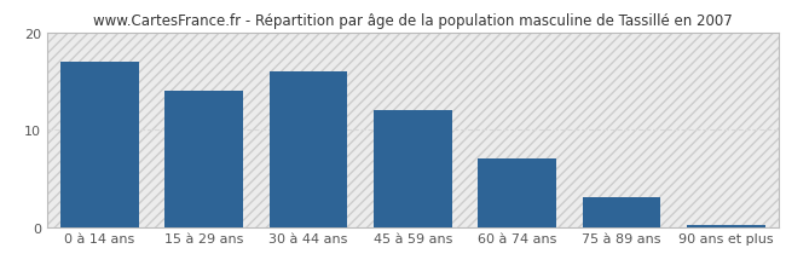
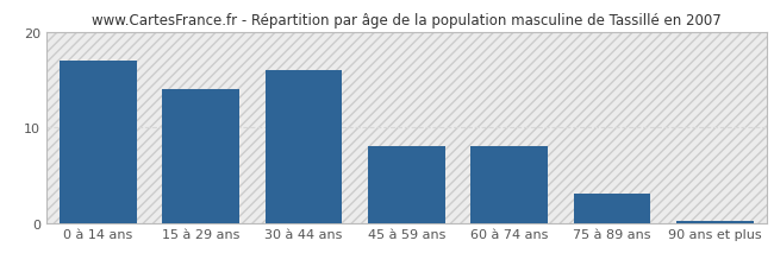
45 à 59 ans: 12.0 -> 8.0
60 à 74 ans: 7.0 -> 8.0
